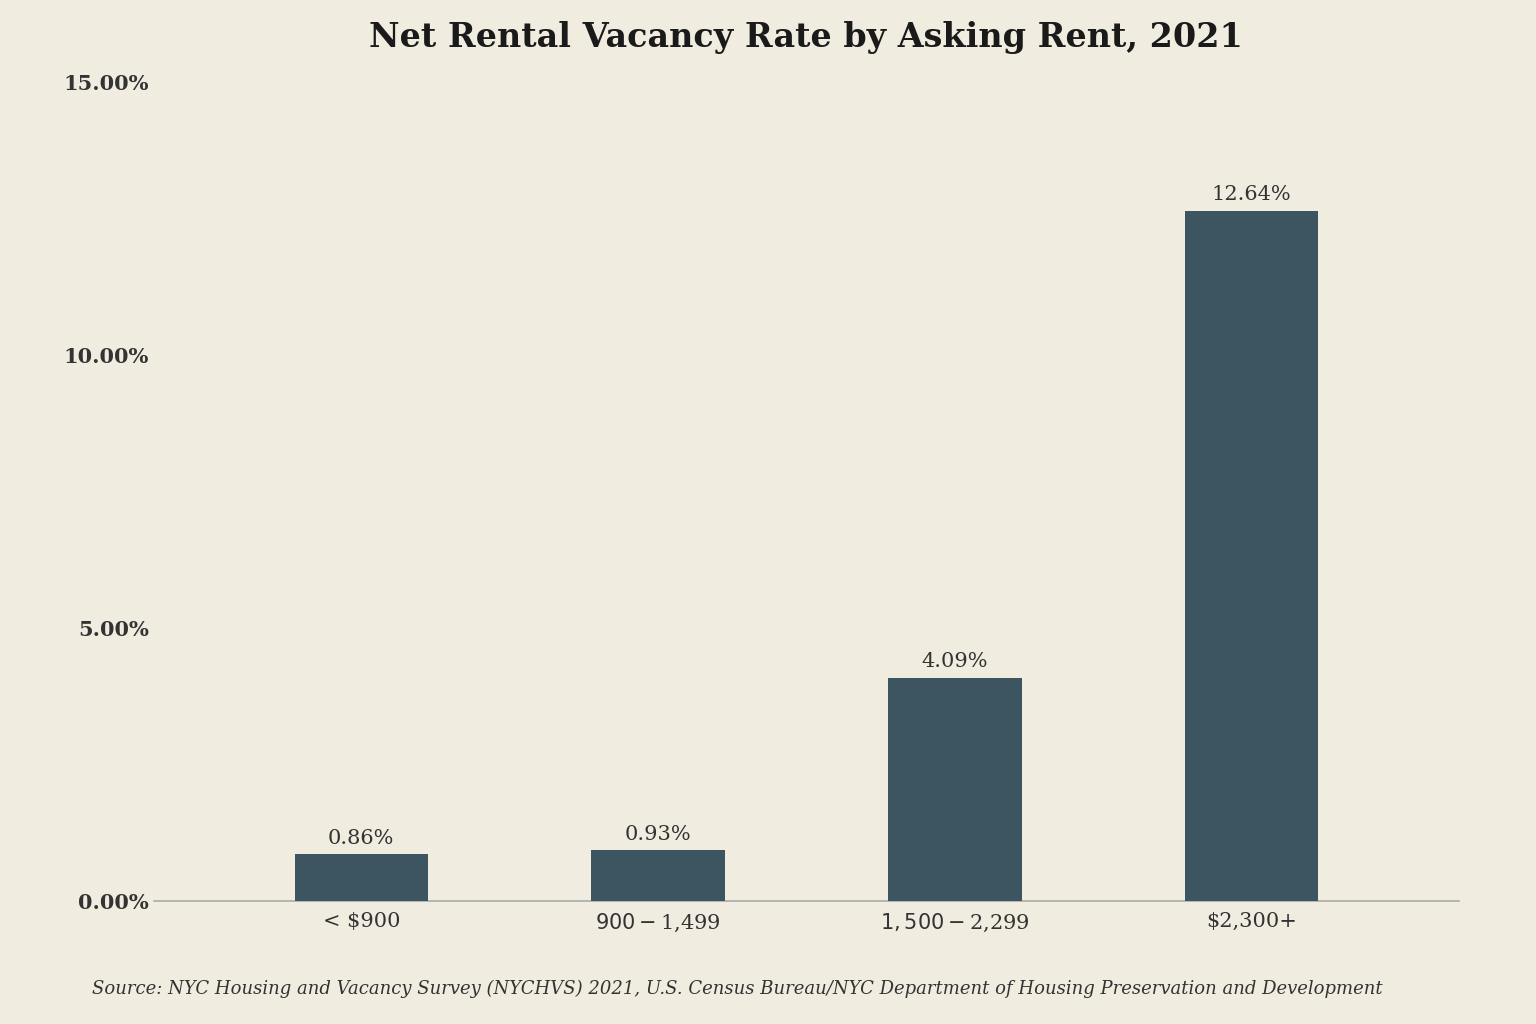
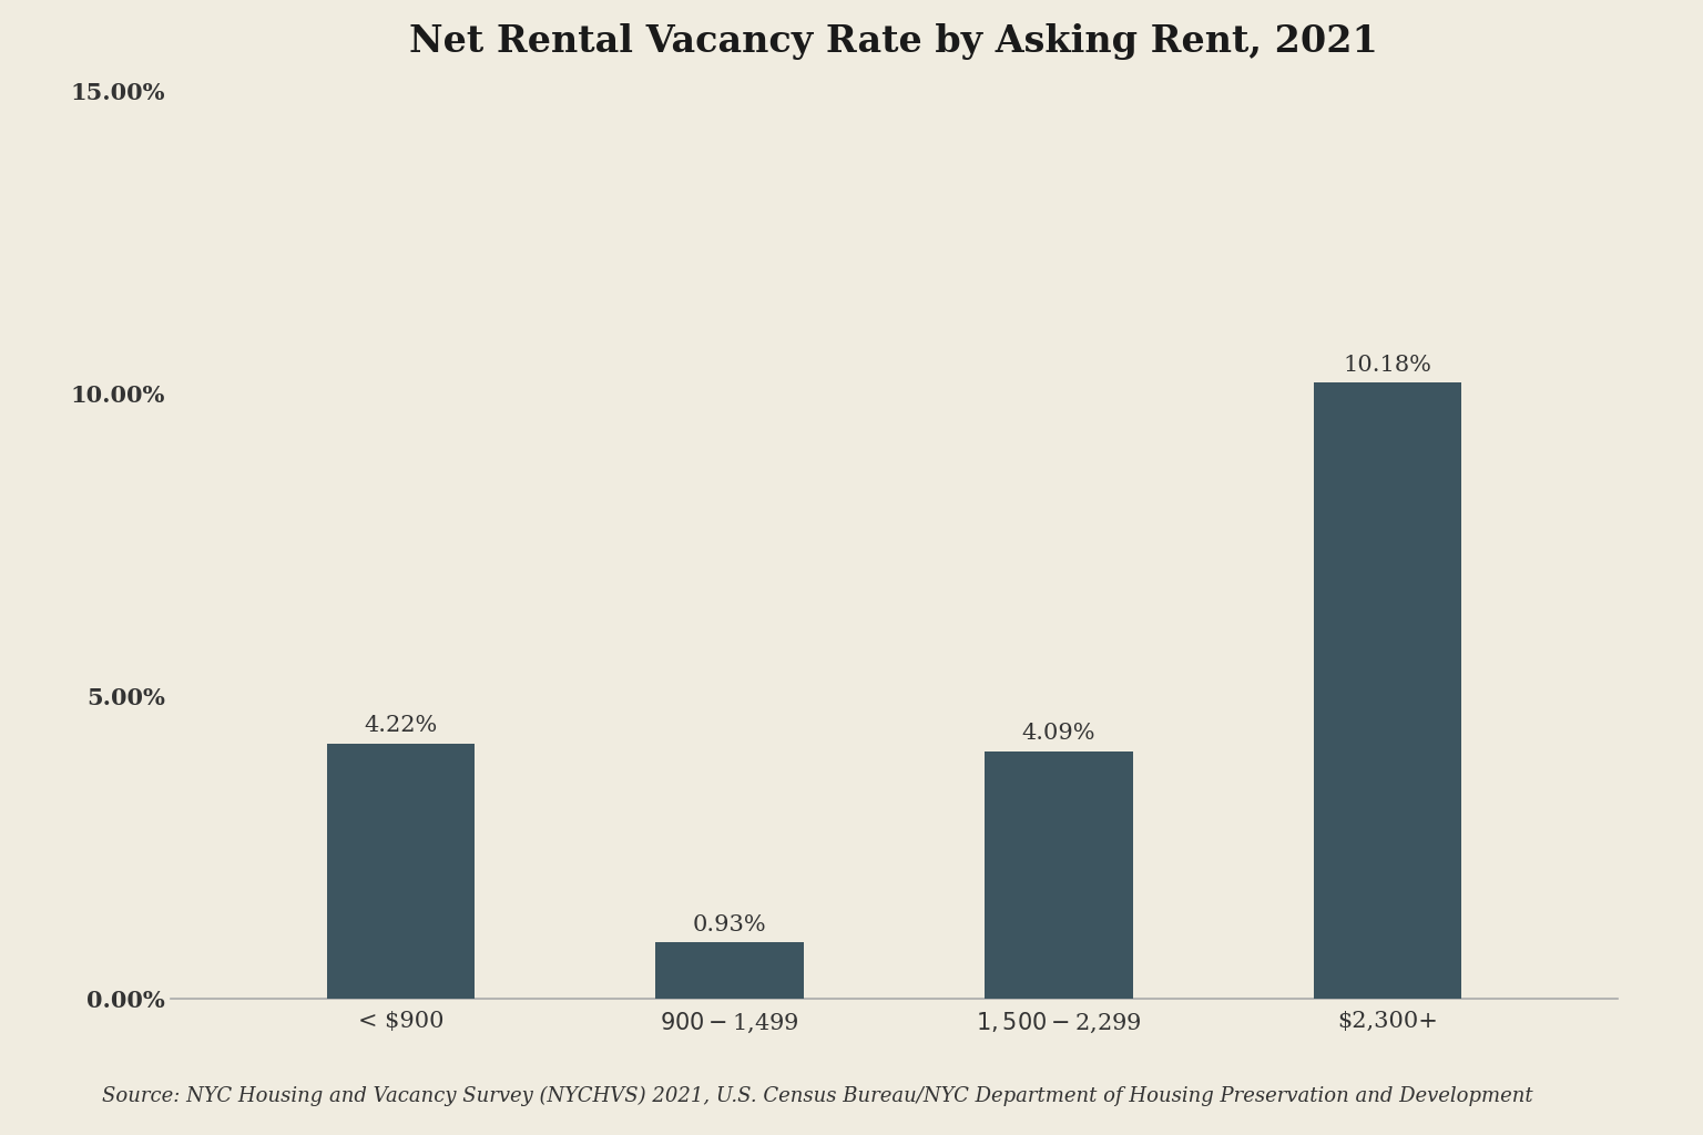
< $900: 0.86% -> 4.22%
$2,300+: 12.64% -> 10.18%
